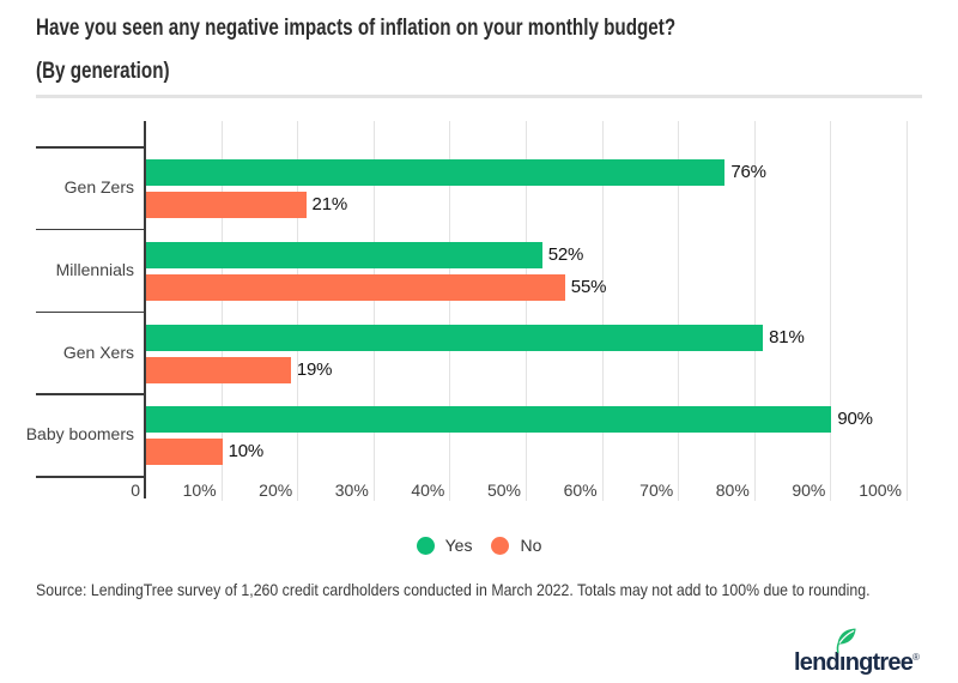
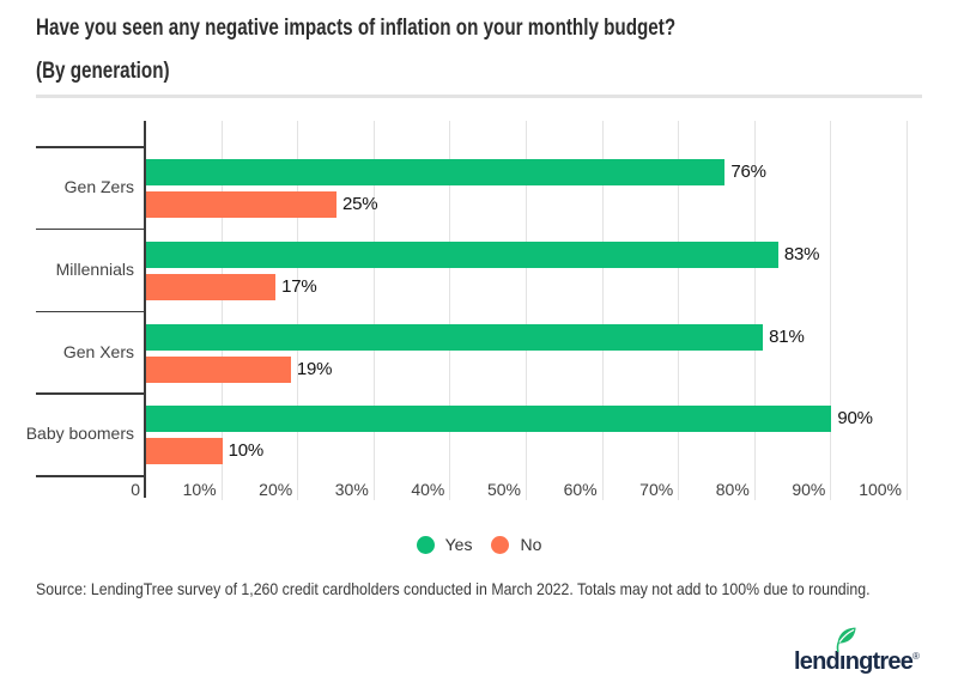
No/Gen Zers: 21% -> 25%
Yes/Millennials: 52% -> 83%
No/Millennials: 55% -> 17%
